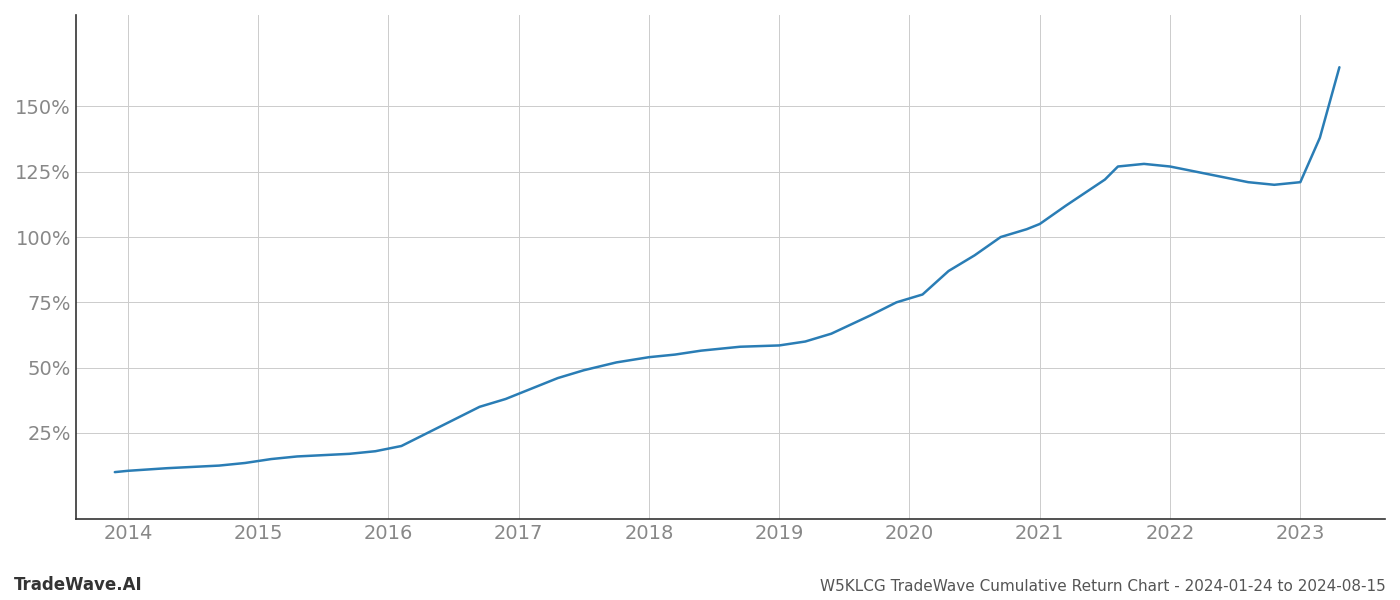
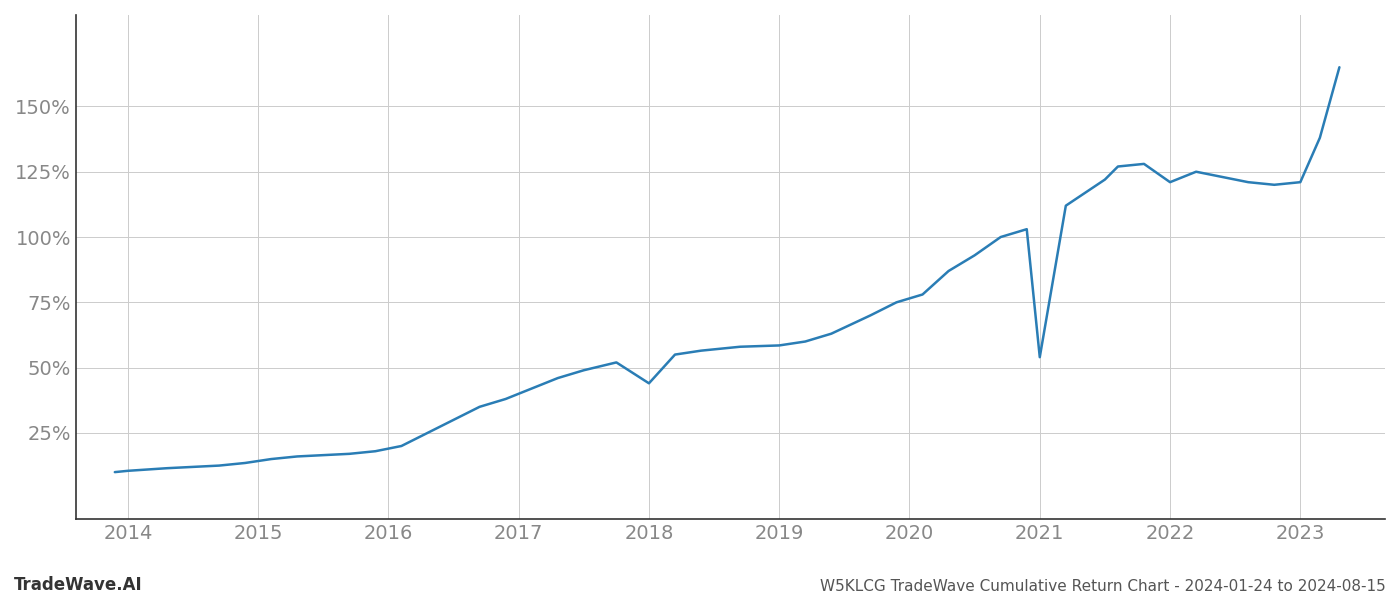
2018: 54.0% -> 44.0%
2021: 105.0% -> 54.0%
2022: 127.0% -> 121.0%
